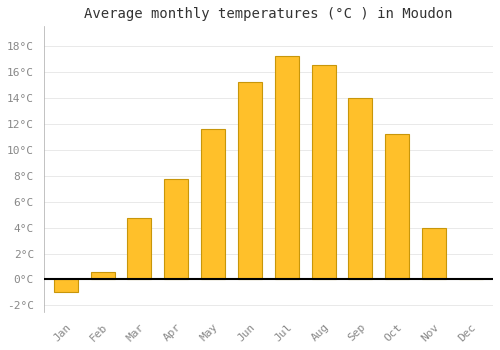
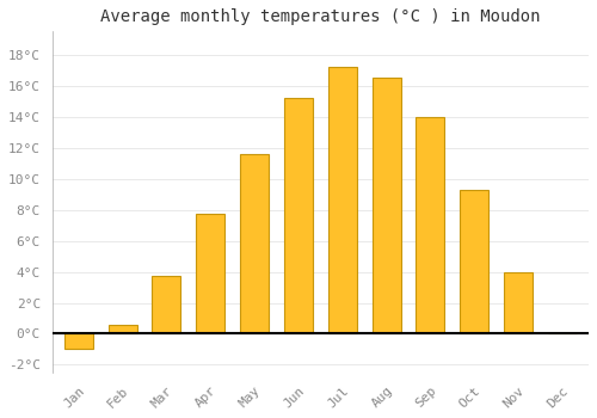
Mar: 4.7°C -> 3.7°C
Oct: 11.2°C -> 9.3°C
